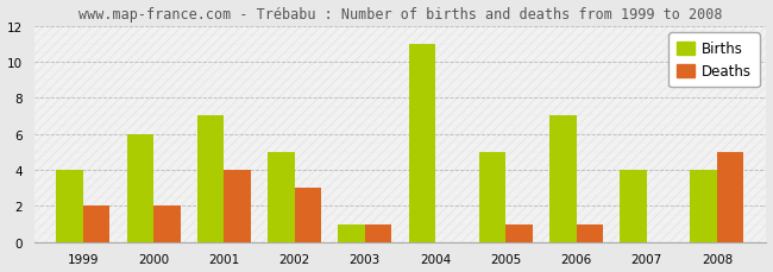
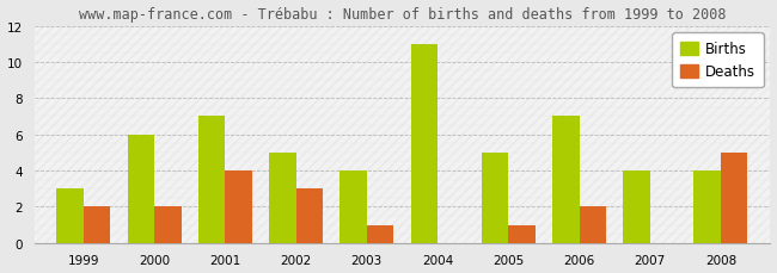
Births/1999: 4 -> 3
Births/2003: 1 -> 4
Deaths/2006: 1 -> 2
